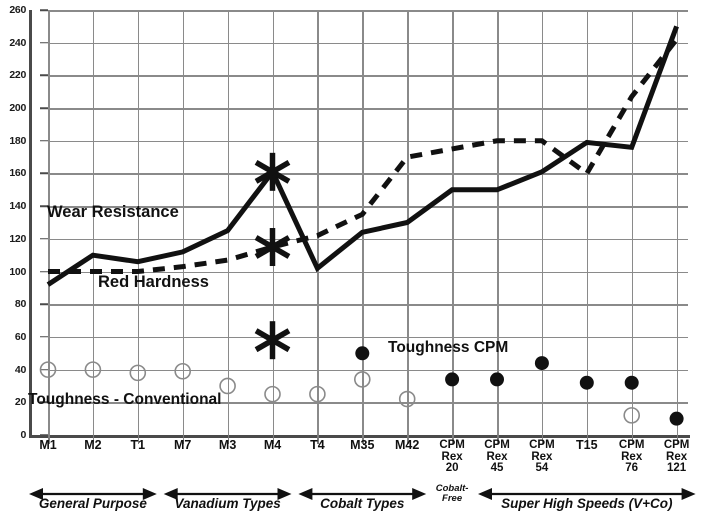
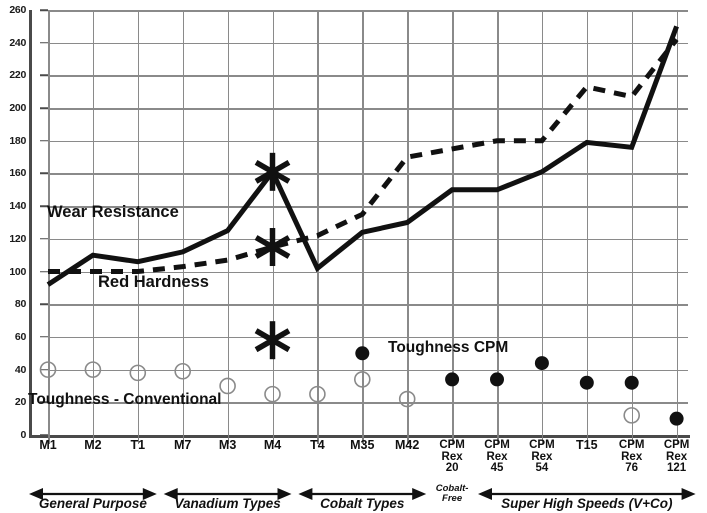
Red Hardness/T15: 160 -> 213
